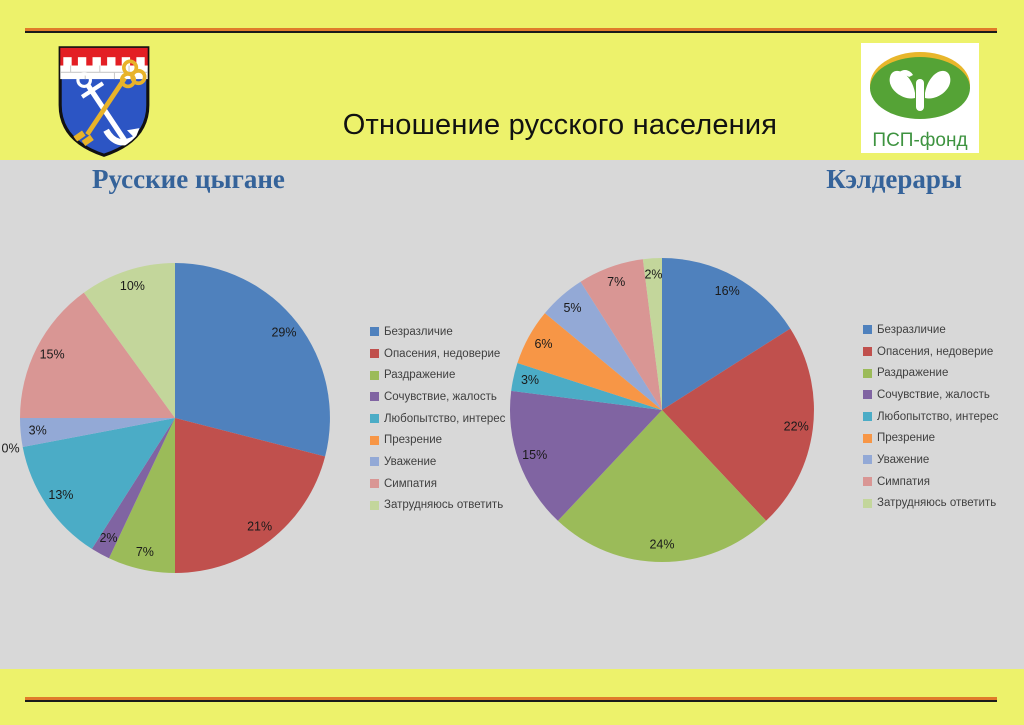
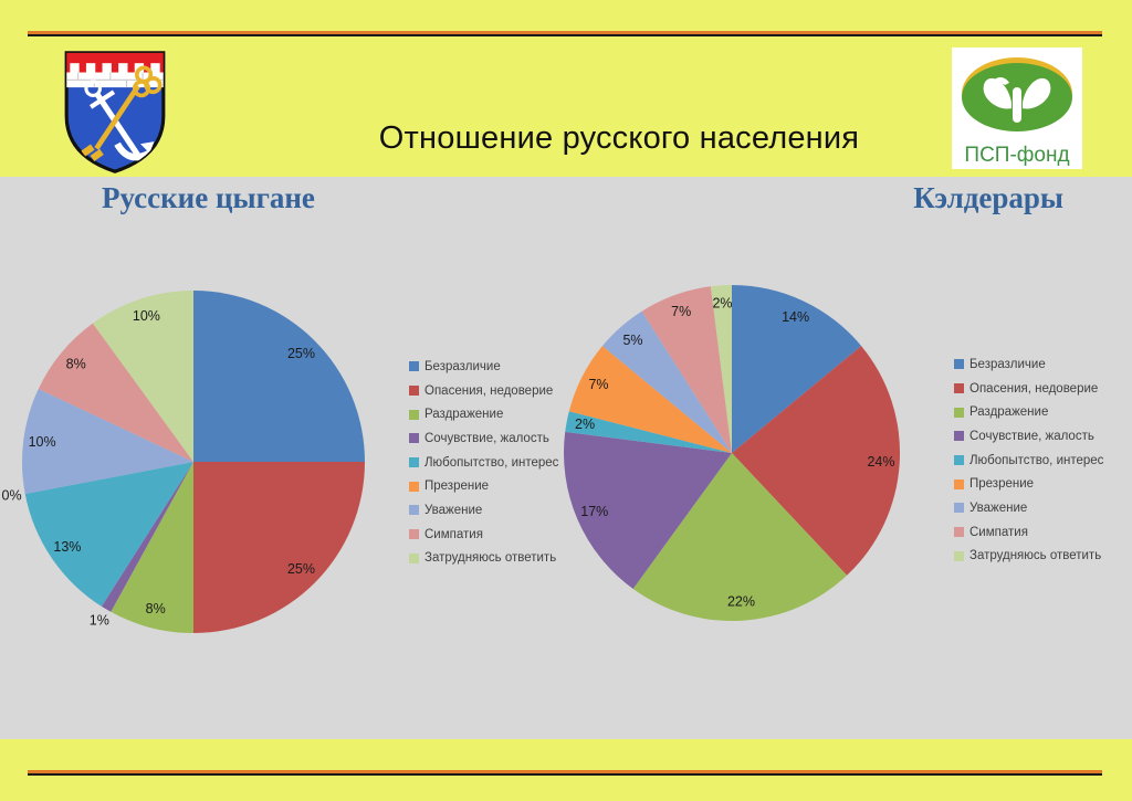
Русские цыгане/Безразличие: 29% -> 25%
Русские цыгане/Опасения, недоверие: 21% -> 25%
Русские цыгане/Раздражение: 7% -> 8%
Русские цыгане/Сочувствие, жалость: 2% -> 1%
Русские цыгане/Уважение: 3% -> 10%
Русские цыгане/Симпатия: 15% -> 8%
Кэлдерары/Безразличие: 16% -> 14%
Кэлдерары/Опасения, недоверие: 22% -> 24%
Кэлдерары/Раздражение: 24% -> 22%
Кэлдерары/Сочувствие, жалость: 15% -> 17%
Кэлдерары/Любопытство, интерес: 3% -> 2%
Кэлдерары/Презрение: 6% -> 7%
